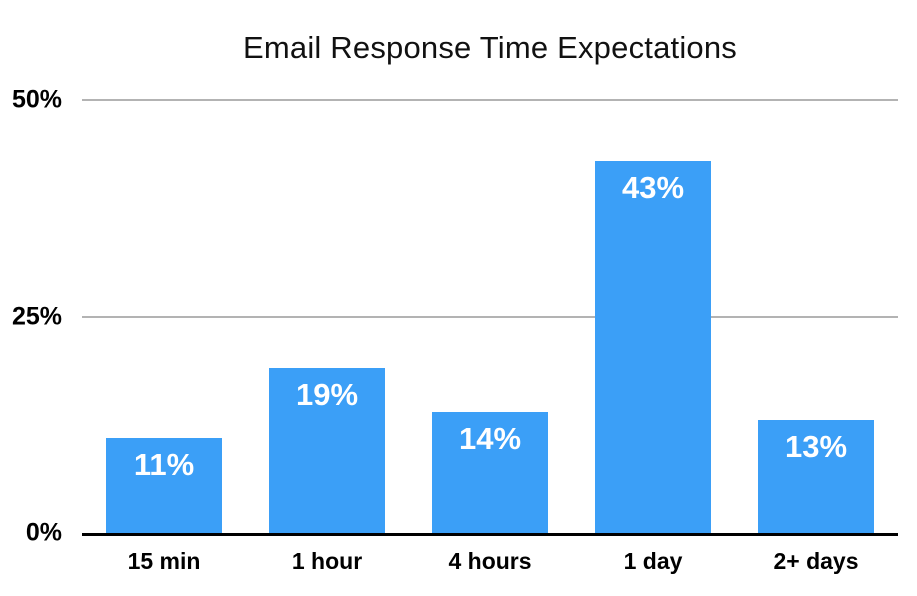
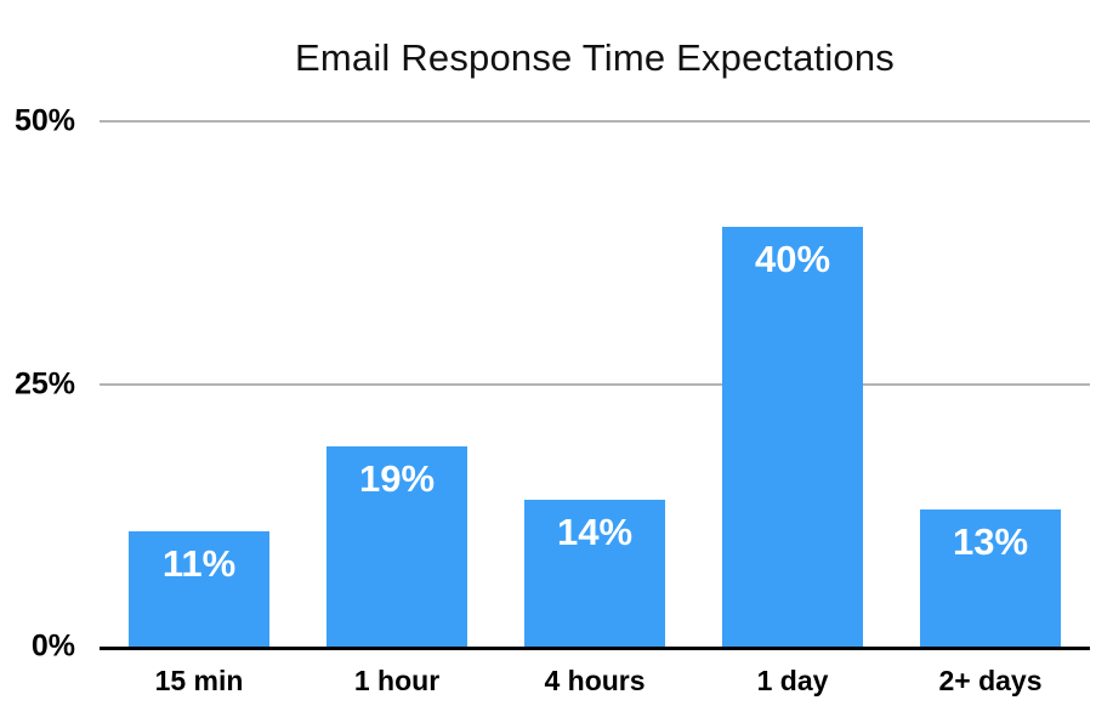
1 day: 43% -> 40%
